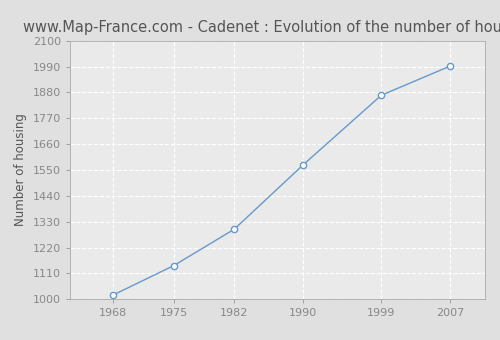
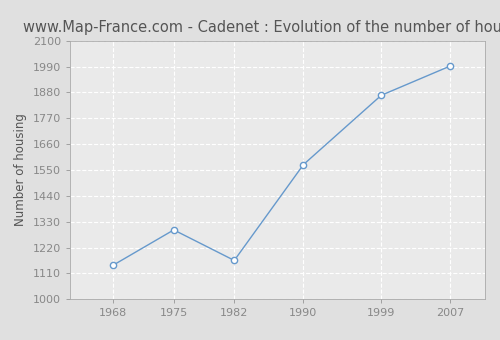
1968: 1018 -> 1145
1975: 1143 -> 1295
1982: 1298 -> 1165
